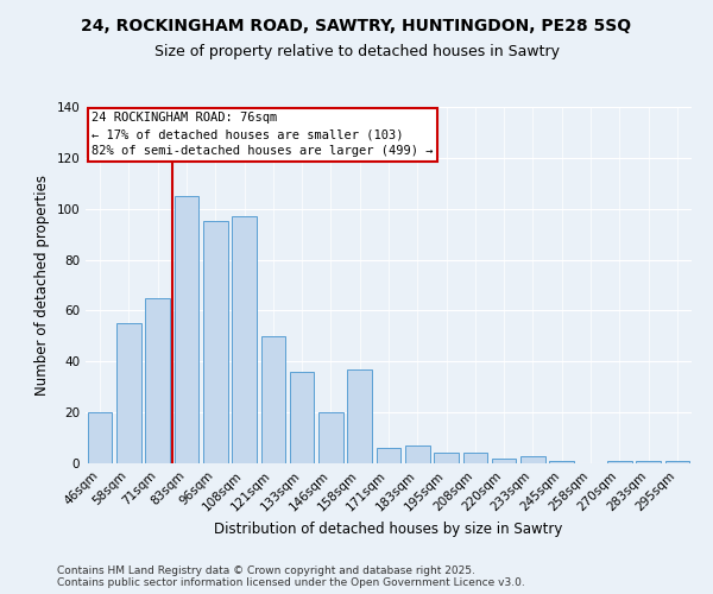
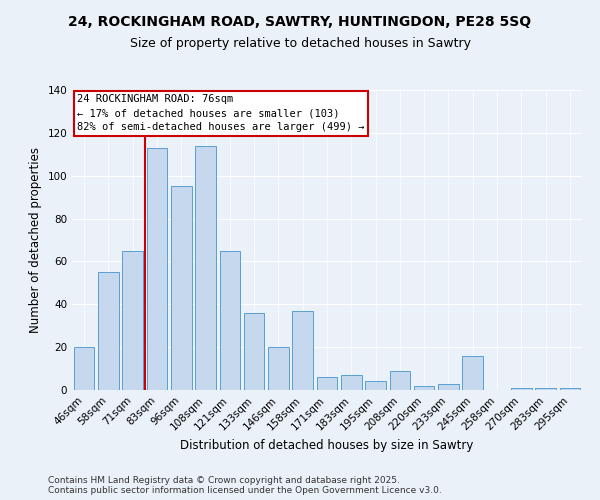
83sqm: 105 -> 113
108sqm: 97 -> 114
121sqm: 50 -> 65
208sqm: 4 -> 9
245sqm: 1 -> 16
